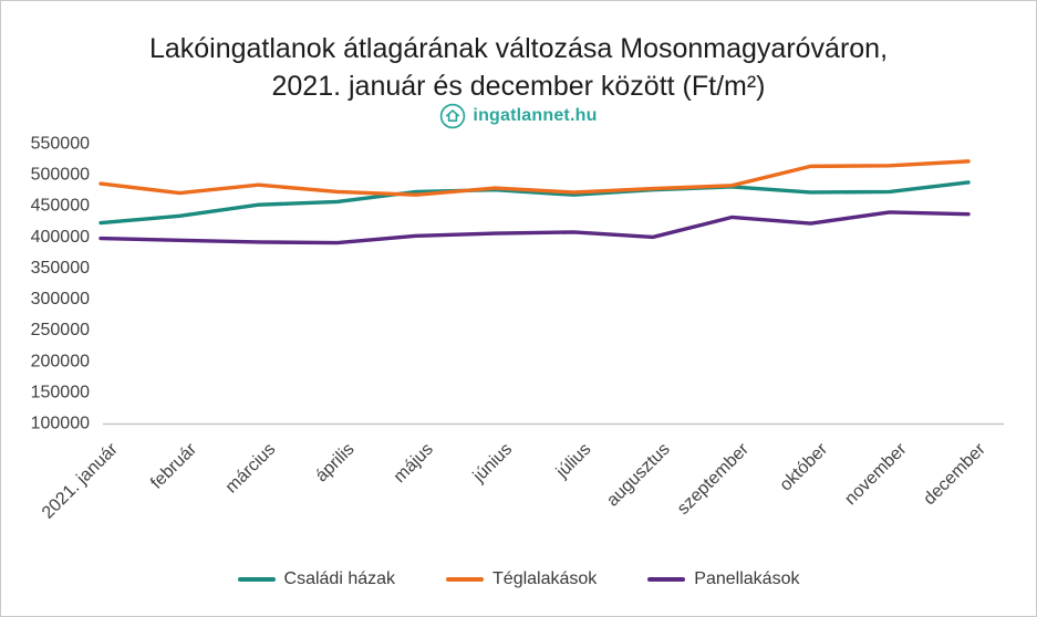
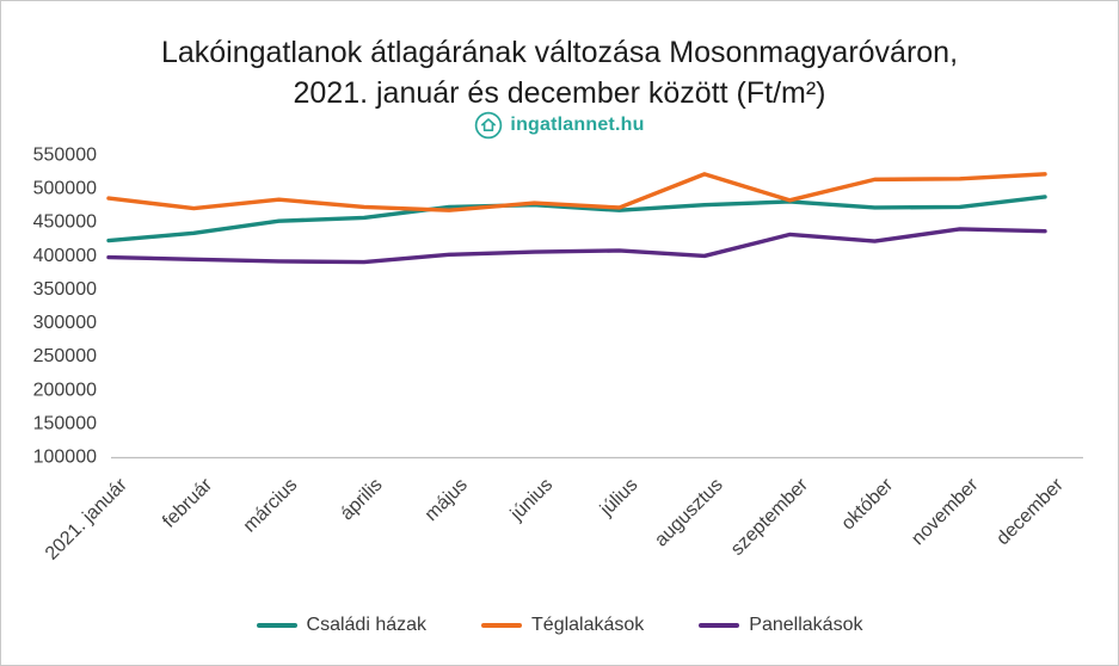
Téglalakások/augusztus: 480000 -> 520000
